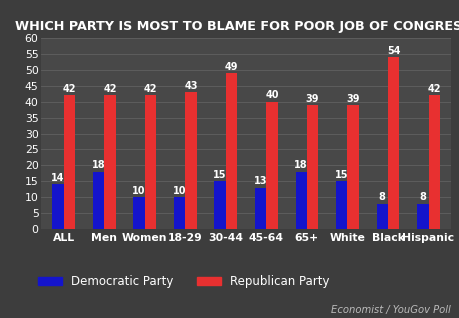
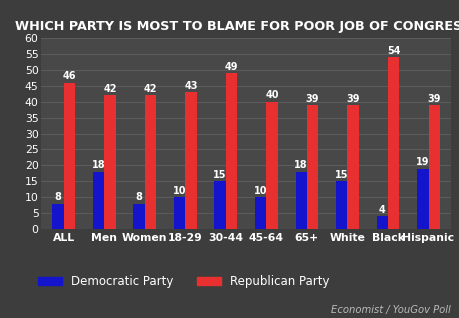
Democratic Party/ALL: 14 -> 8
Republican Party/ALL: 42 -> 46
Democratic Party/Women: 10 -> 8
Democratic Party/45-64: 13 -> 10
Democratic Party/Black: 8 -> 4
Democratic Party/Hispanic: 8 -> 19
Republican Party/Hispanic: 42 -> 39
